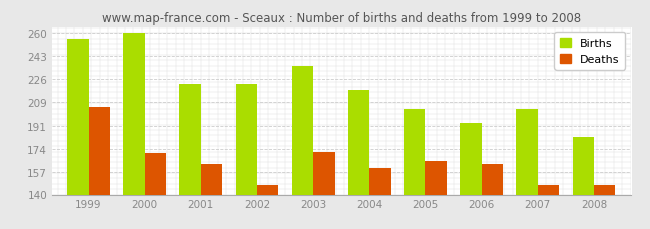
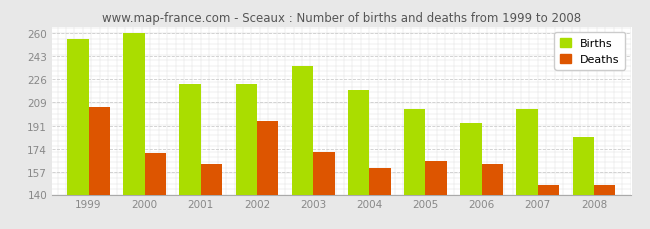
Deaths/2002: 147 -> 195
